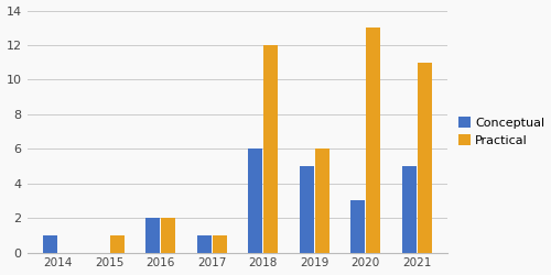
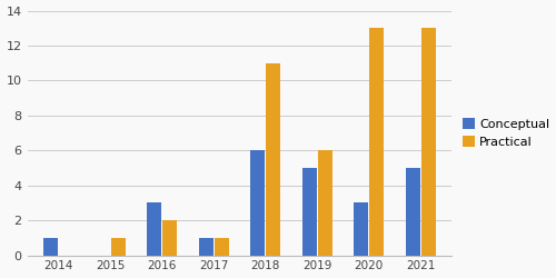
Conceptual/2016: 2 -> 3
Practical/2018: 12 -> 11
Practical/2021: 11 -> 13
